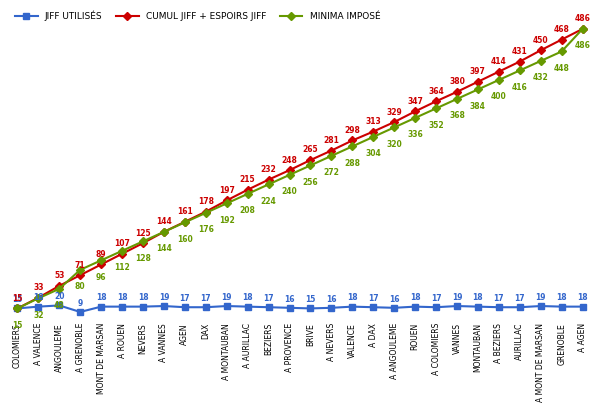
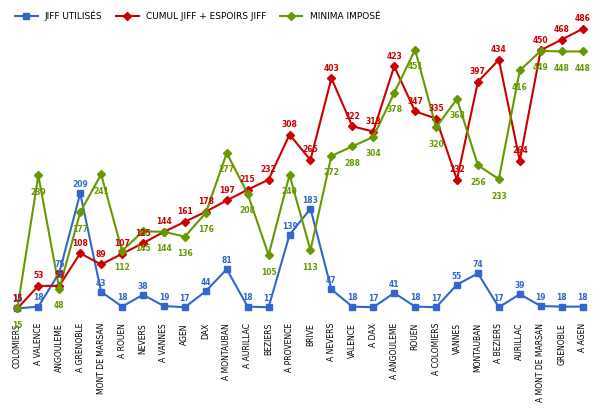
CUMUL JIFF + ESPOIRS JIFF/A VALENCE: 33 -> 53
MINIMA IMPOSÉ/A VALENCE: 32 -> 239
JIFF UTILISÉS/ANGOULEME: 20 -> 75
JIFF UTILISÉS/A GRENOBLE: 9 -> 209
CUMUL JIFF + ESPOIRS JIFF/A GRENOBLE: 71 -> 108
MINIMA IMPOSÉ/A GRENOBLE: 80 -> 177
JIFF UTILISÉS/MONT DE MARSAN: 18 -> 43
MINIMA IMPOSÉ/MONT DE MARSAN: 96 -> 241
JIFF UTILISÉS/NEVERS: 18 -> 38
MINIMA IMPOSÉ/NEVERS: 128 -> 145
MINIMA IMPOSÉ/AGEN: 160 -> 136
JIFF UTILISÉS/DAX: 17 -> 44
JIFF UTILISÉS/A MONTAUBAN: 19 -> 81
MINIMA IMPOSÉ/A MONTAUBAN: 192 -> 277
MINIMA IMPOSÉ/BEZIERS: 224 -> 105
JIFF UTILISÉS/A PROVENCE: 16 -> 139
CUMUL JIFF + ESPOIRS JIFF/A PROVENCE: 248 -> 308
JIFF UTILISÉS/BRIVE: 15 -> 183
MINIMA IMPOSÉ/BRIVE: 256 -> 113
JIFF UTILISÉS/A NEVERS: 16 -> 47
CUMUL JIFF + ESPOIRS JIFF/A NEVERS: 281 -> 403
CUMUL JIFF + ESPOIRS JIFF/VALENCE: 298 -> 322
JIFF UTILISÉS/A ANGOULEME: 16 -> 41
CUMUL JIFF + ESPOIRS JIFF/A ANGOULEME: 329 -> 423
MINIMA IMPOSÉ/A ANGOULEME: 320 -> 378
MINIMA IMPOSÉ/ROUEN: 336 -> 451
CUMUL JIFF + ESPOIRS JIFF/A COLOMIERS: 364 -> 335
MINIMA IMPOSÉ/A COLOMIERS: 352 -> 320
JIFF UTILISÉS/VANNES: 19 -> 55
CUMUL JIFF + ESPOIRS JIFF/VANNES: 380 -> 232
JIFF UTILISÉS/MONTAUBAN: 18 -> 74
MINIMA IMPOSÉ/MONTAUBAN: 384 -> 256
CUMUL JIFF + ESPOIRS JIFF/A BEZIERS: 414 -> 434
MINIMA IMPOSÉ/A BEZIERS: 400 -> 233
JIFF UTILISÉS/AURILLAC: 17 -> 39
CUMUL JIFF + ESPOIRS JIFF/AURILLAC: 431 -> 264
MINIMA IMPOSÉ/A MONT DE MARSAN: 432 -> 449
MINIMA IMPOSÉ/A AGEN: 486 -> 448
